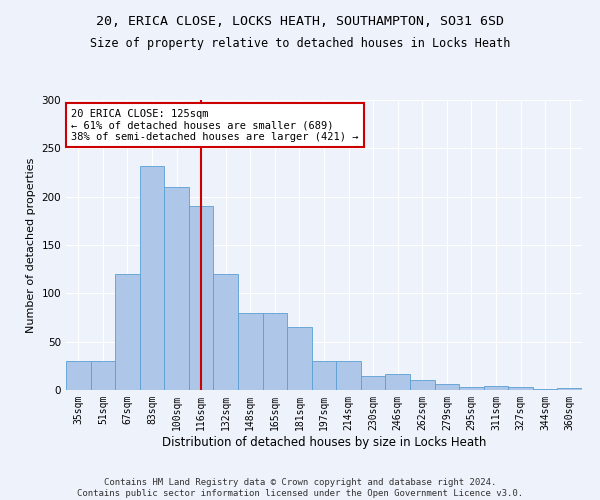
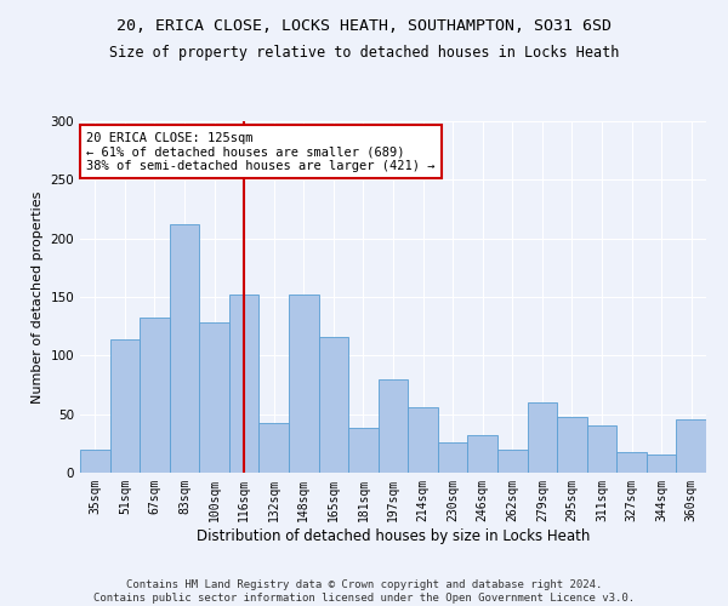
35sqm: 30 -> 20
51sqm: 30 -> 114
67sqm: 120 -> 132
83sqm: 232 -> 212
100sqm: 210 -> 128
116sqm: 190 -> 152
132sqm: 120 -> 42
148sqm: 80 -> 152
165sqm: 80 -> 116
181sqm: 65 -> 38
197sqm: 30 -> 80
214sqm: 30 -> 56
230sqm: 15 -> 26
246sqm: 17 -> 32
262sqm: 10 -> 20
279sqm: 6 -> 60
295sqm: 3 -> 48
311sqm: 4 -> 40
327sqm: 3 -> 18
344sqm: 1 -> 16
360sqm: 2 -> 46
